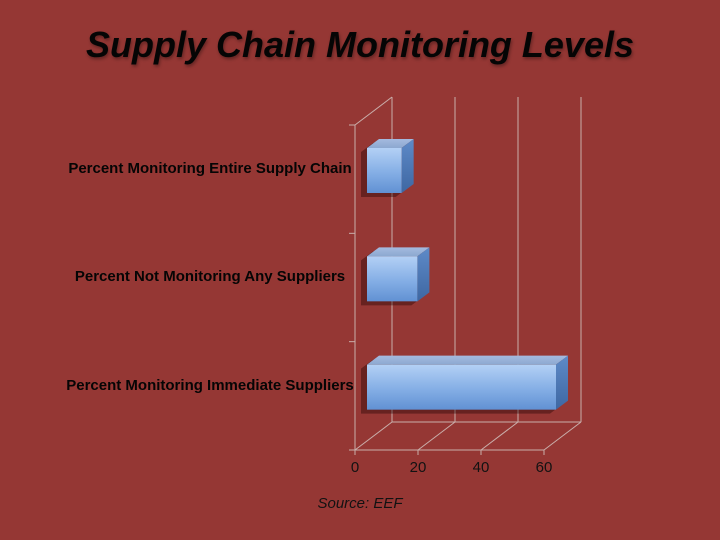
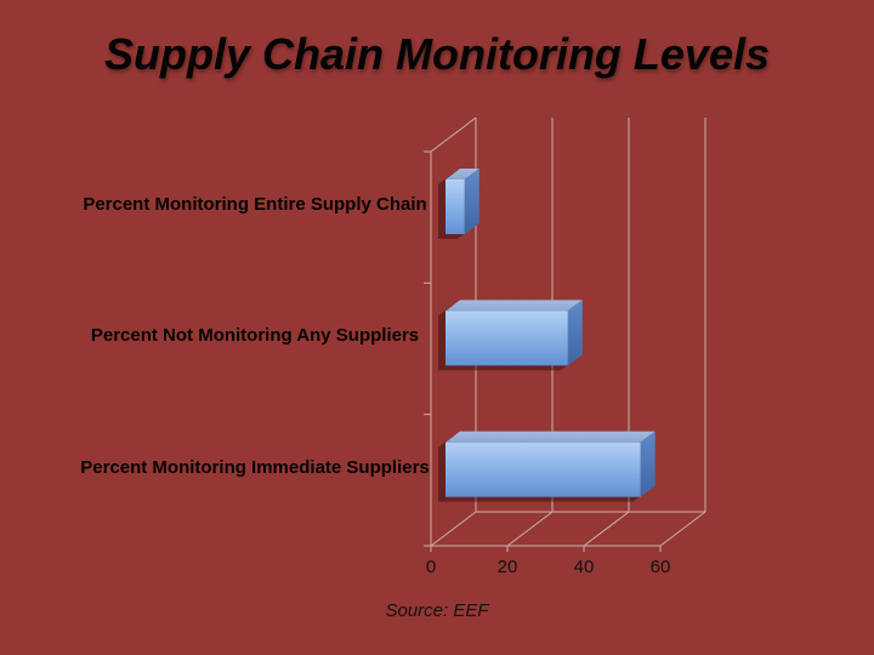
Percent Monitoring Entire Supply Chain: 11 -> 5
Percent Not Monitoring Any Suppliers: 16 -> 32
Percent Monitoring Immediate Suppliers: 60 -> 51
